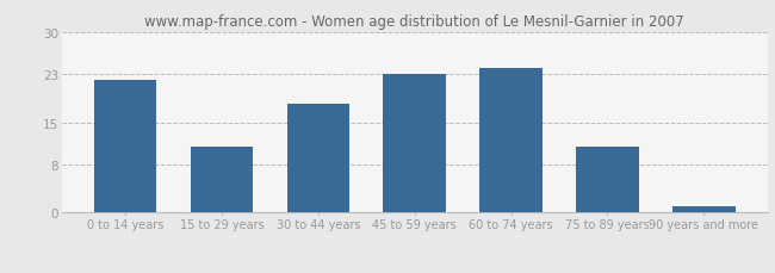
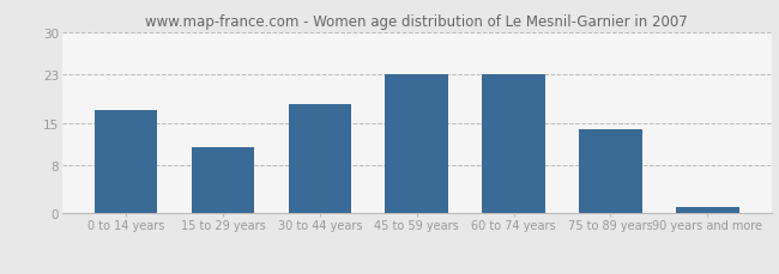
0 to 14 years: 22 -> 17
60 to 74 years: 24 -> 23
75 to 89 years: 11 -> 14
